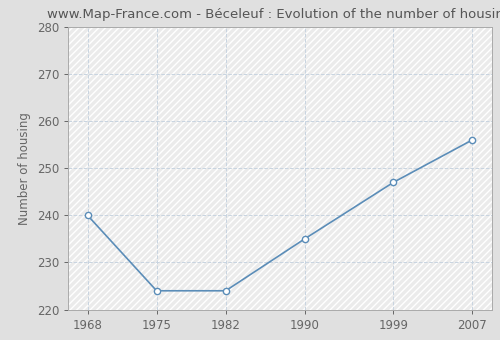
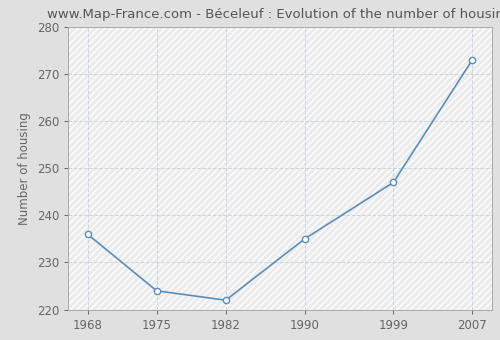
1968: 240 -> 236
1982: 224 -> 222
2007: 256 -> 273
